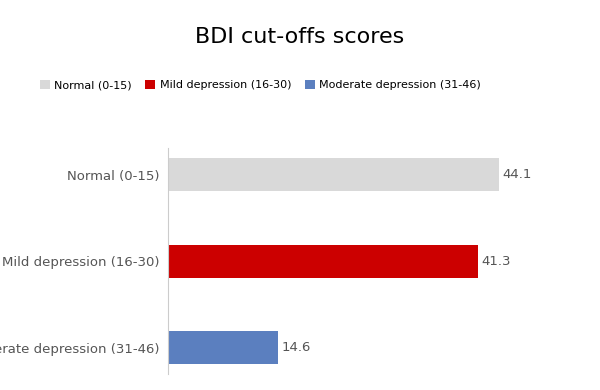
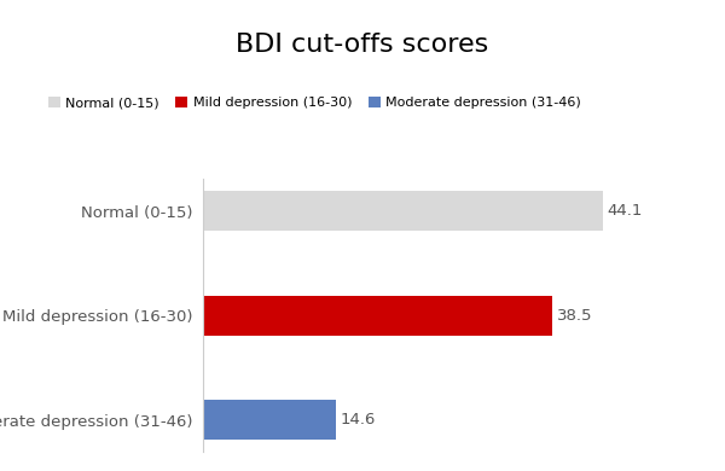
Mild depression (16-30): 41.3 -> 38.5
